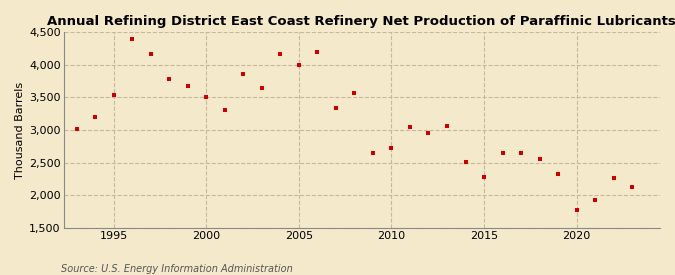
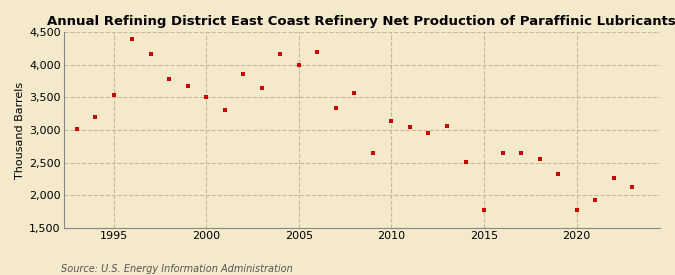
2010: 2,720 -> 3,140
2015: 2,280 -> 1,780
